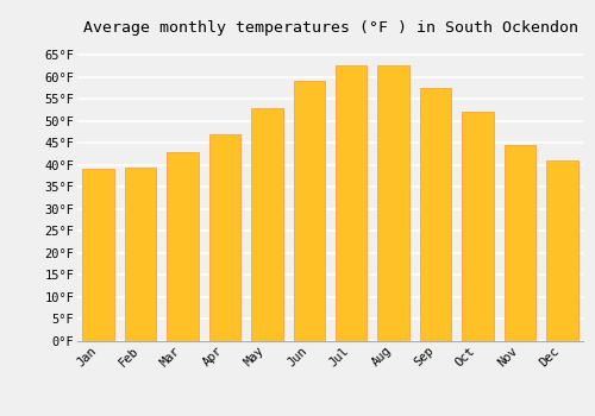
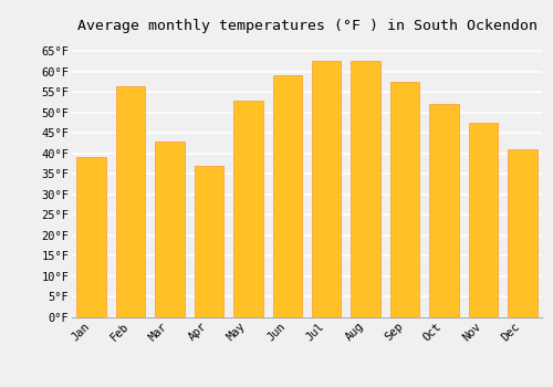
Feb: 39.5°F -> 56.5°F
Apr: 47.0°F -> 37.0°F
Nov: 44.5°F -> 47.5°F
